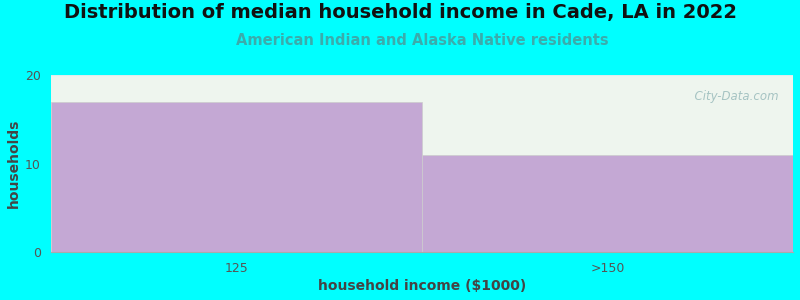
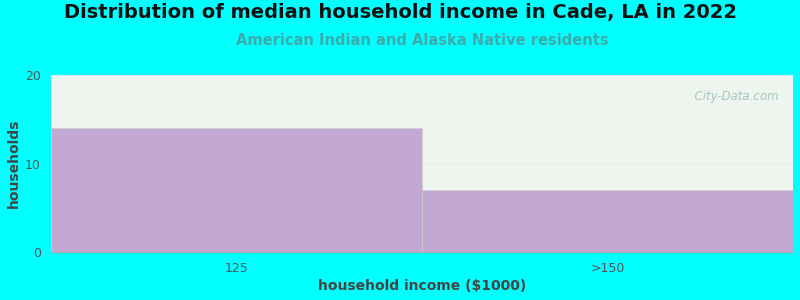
125: 17 -> 14
>150: 11 -> 7
